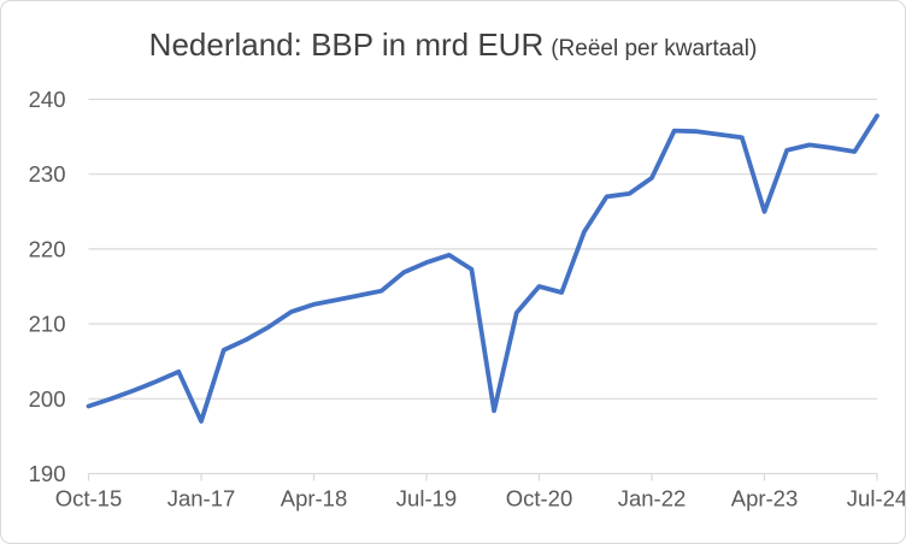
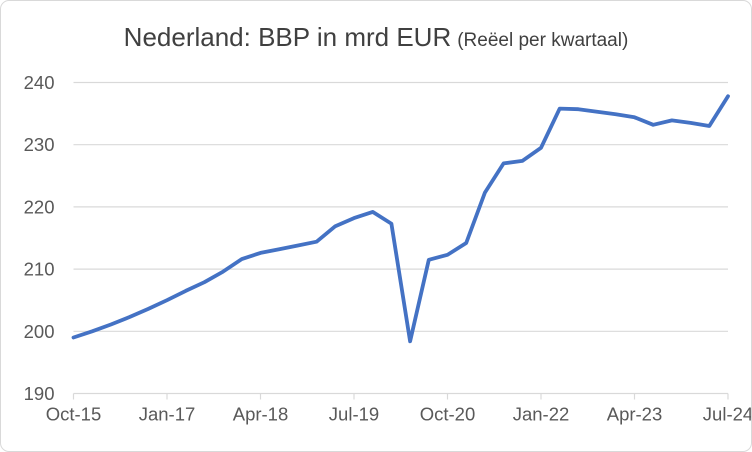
Jan-17: 197 -> 205
Oct-20: 215 -> 212
Apr-23: 225 -> 234
